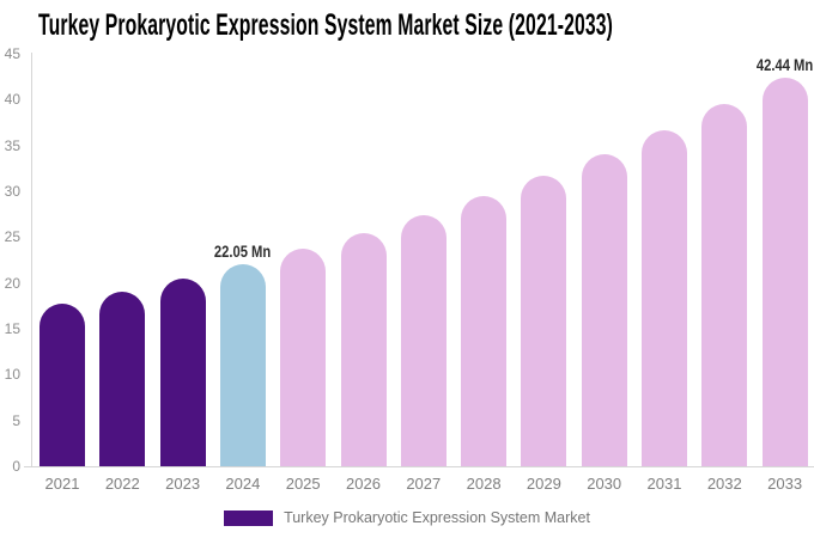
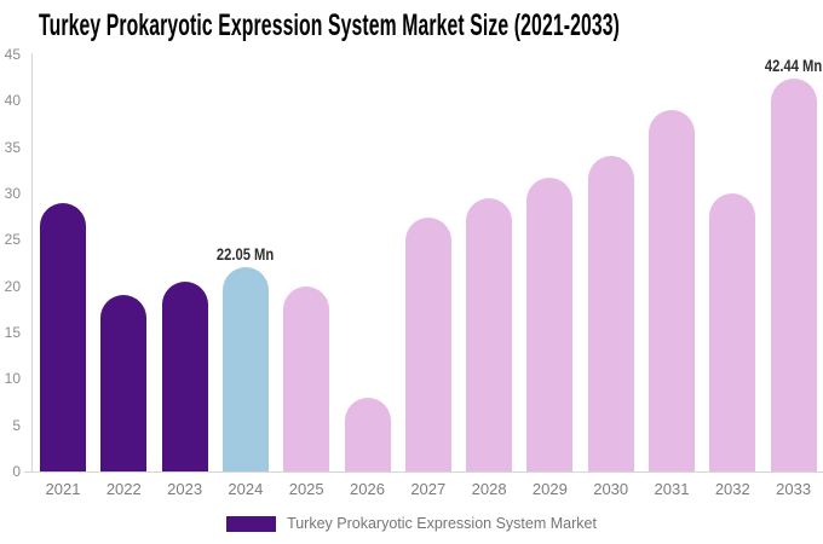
2021: 18 -> 29
2025: 24 -> 20
2026: 26 -> 8
2031: 37 -> 39
2032: 40 -> 30
